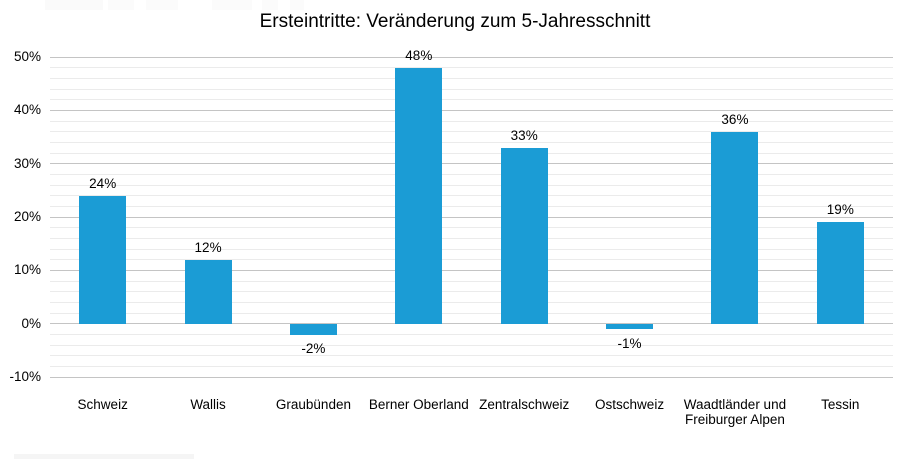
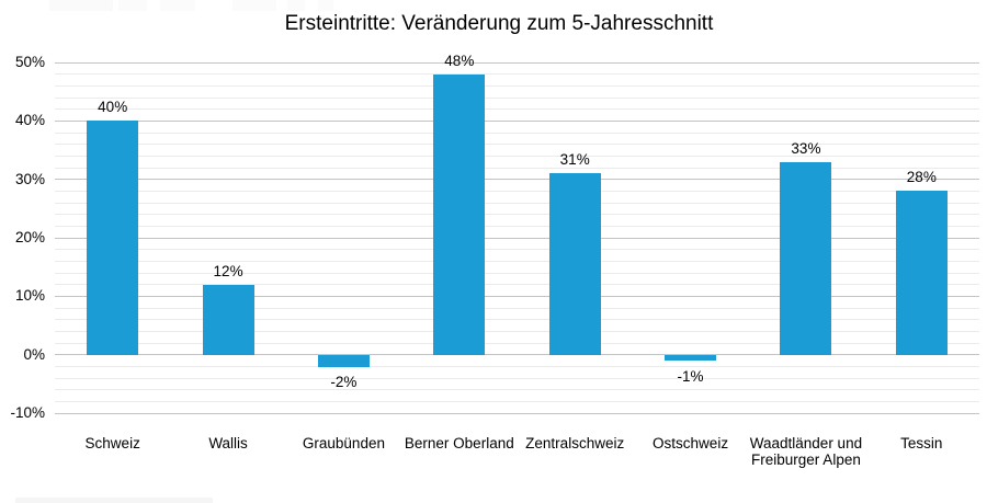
Schweiz: 24% -> 40%
Zentralschweiz: 33% -> 31%
Waadtländer und Freiburger Alpen: 36% -> 33%
Tessin: 19% -> 28%
